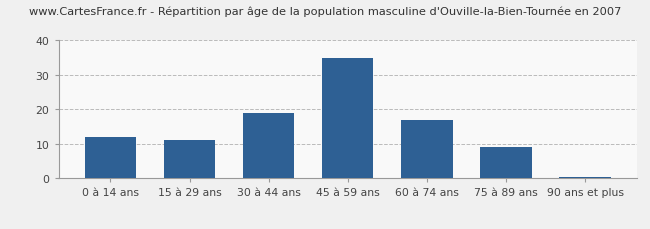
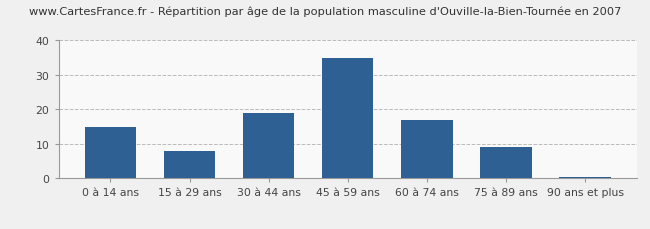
0 à 14 ans: 12.0 -> 15.0
15 à 29 ans: 11.0 -> 8.0
